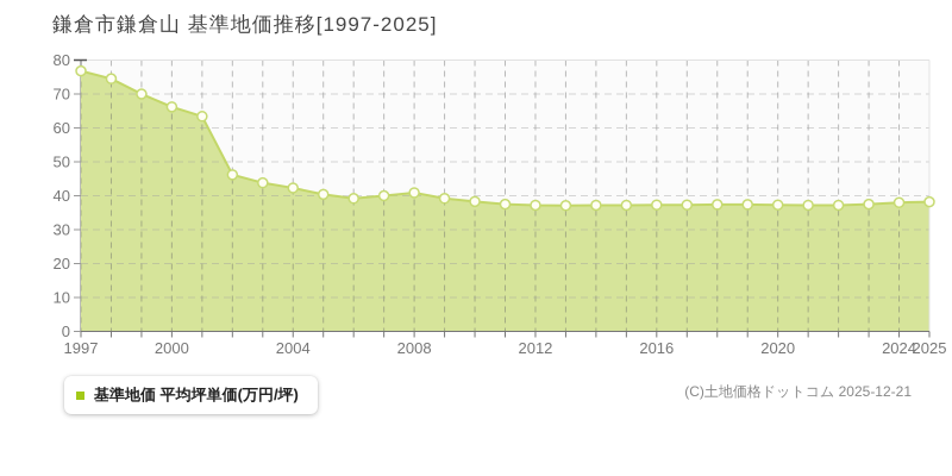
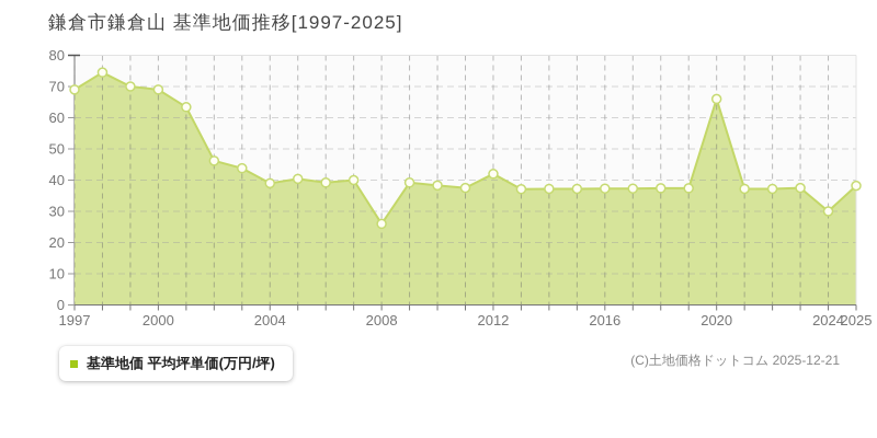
1997: 77 -> 69
2000: 66 -> 69
2004: 42 -> 39
2008: 41 -> 26
2012: 37 -> 42
2020: 37 -> 66
2024: 38 -> 30
